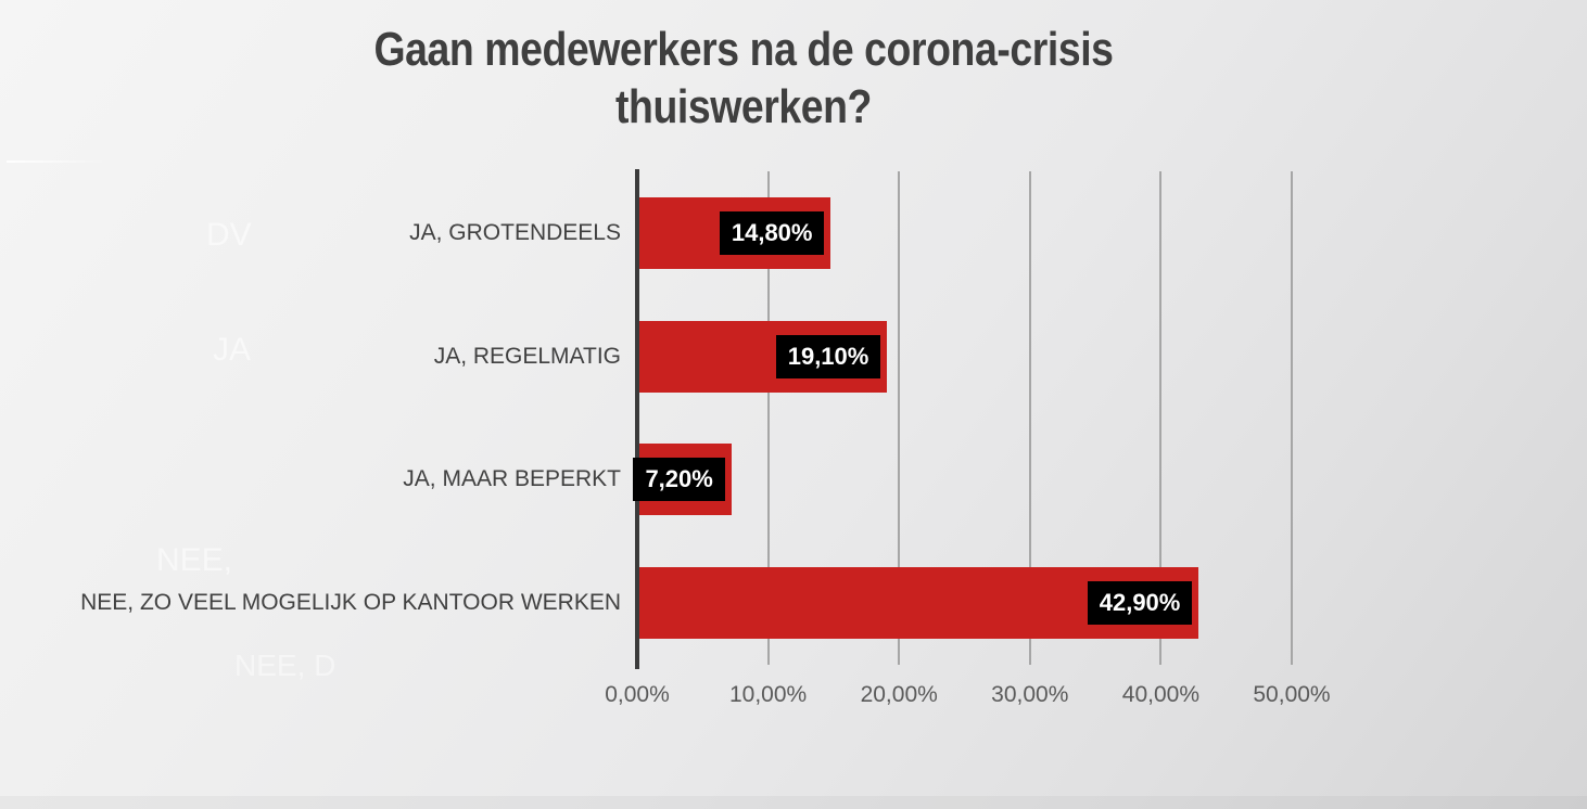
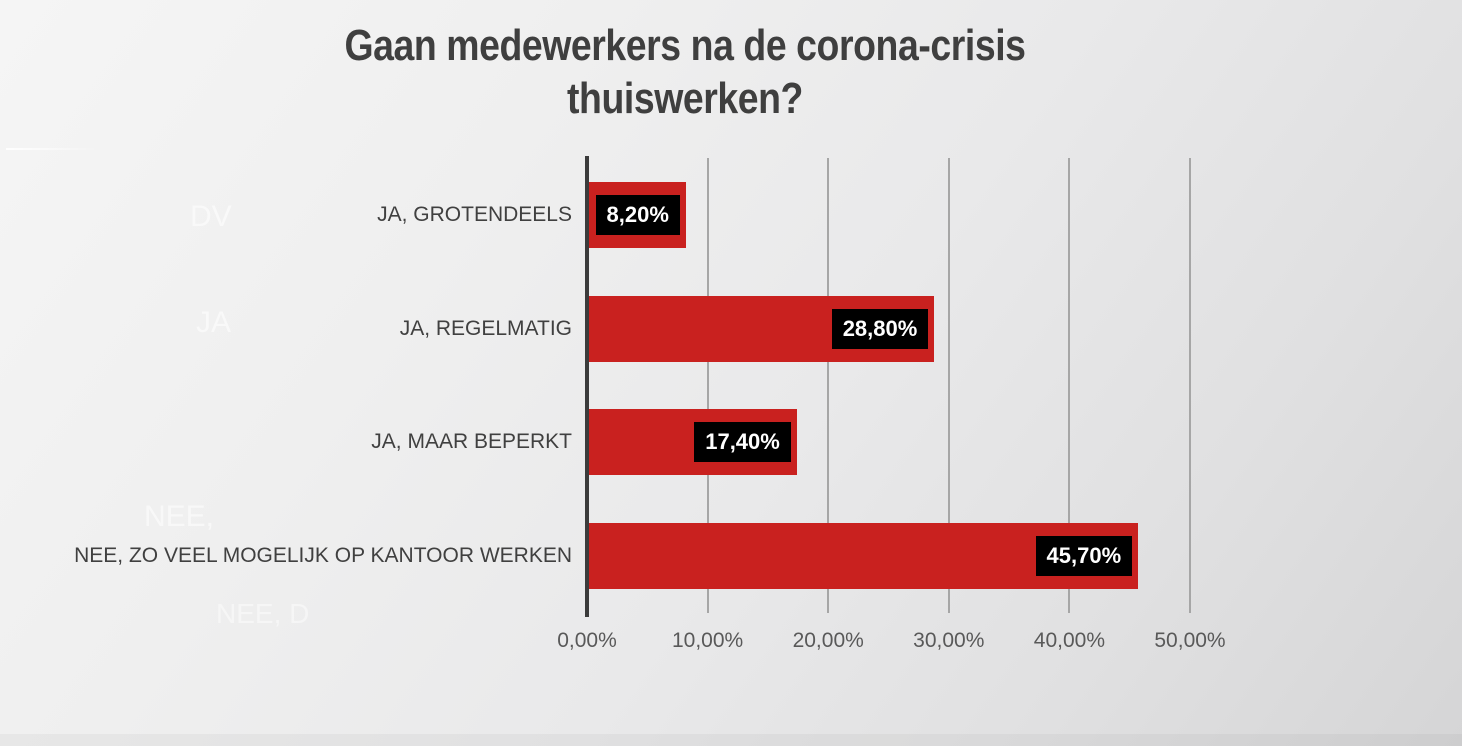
JA, GROTENDEELS: 14,80% -> 8,20%
JA, REGELMATIG: 19,10% -> 28,80%
JA, MAAR BEPERKT: 7,20% -> 17,40%
NEE, ZO VEEL MOGELIJK OP KANTOOR WERKEN: 42,90% -> 45,70%
